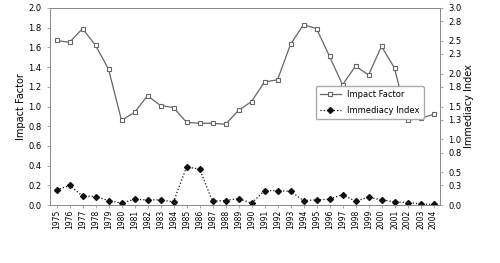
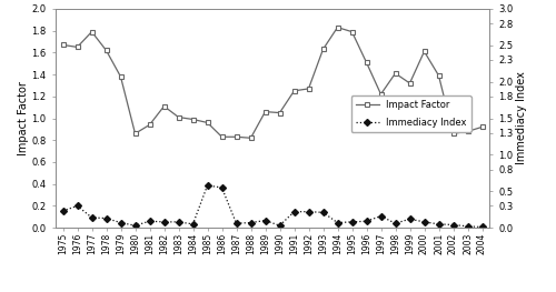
Impact Factor/1985: 0.84 -> 0.96
Impact Factor/1989: 0.96 -> 1.06
